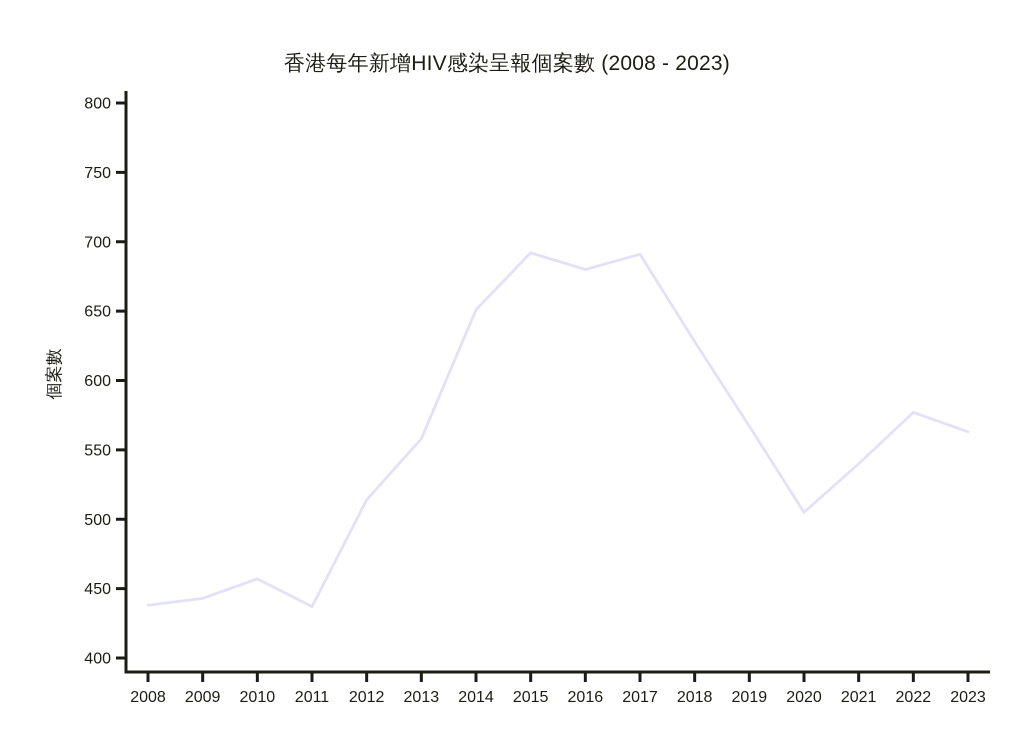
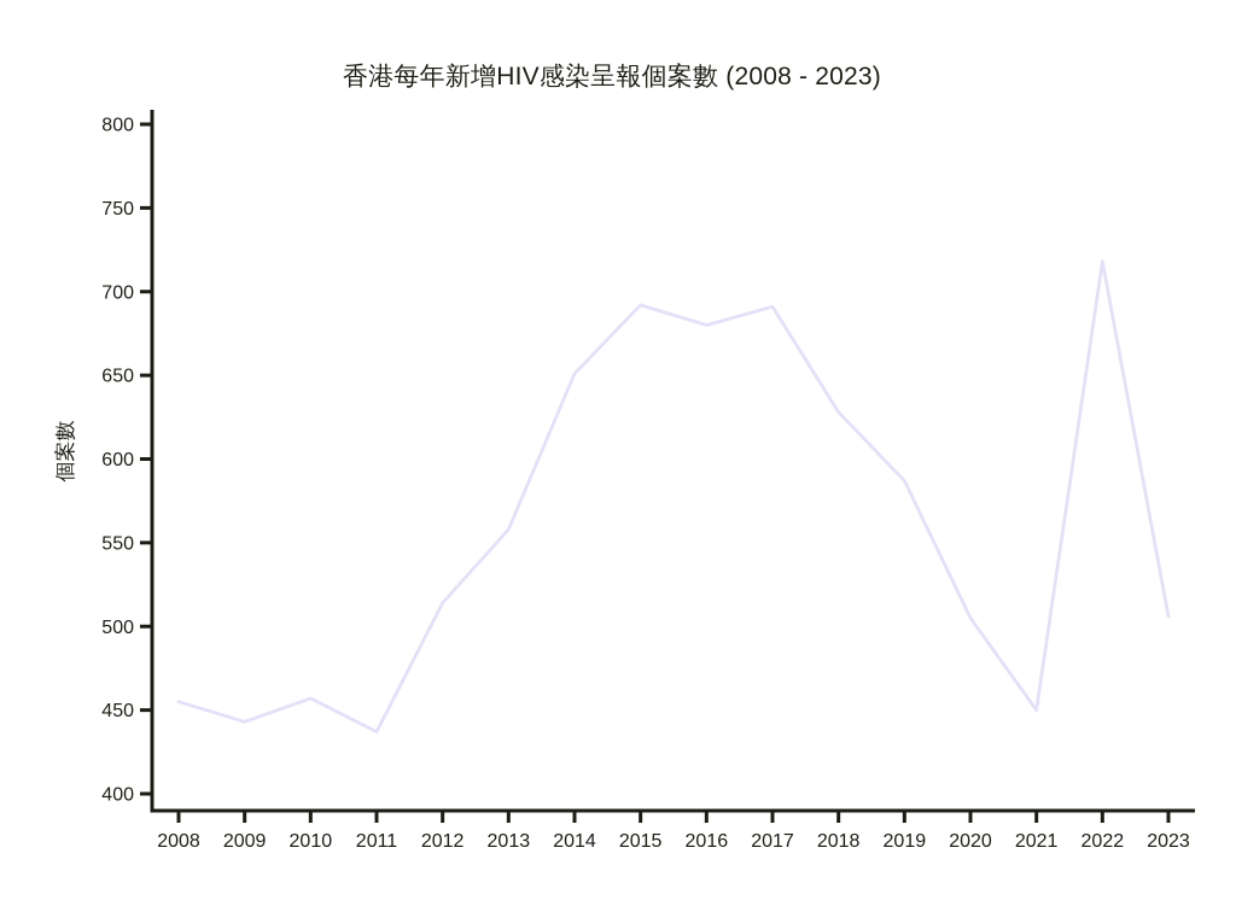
2008: 438 -> 455
2019: 567 -> 587
2021: 540 -> 450
2022: 577 -> 718
2023: 563 -> 506
